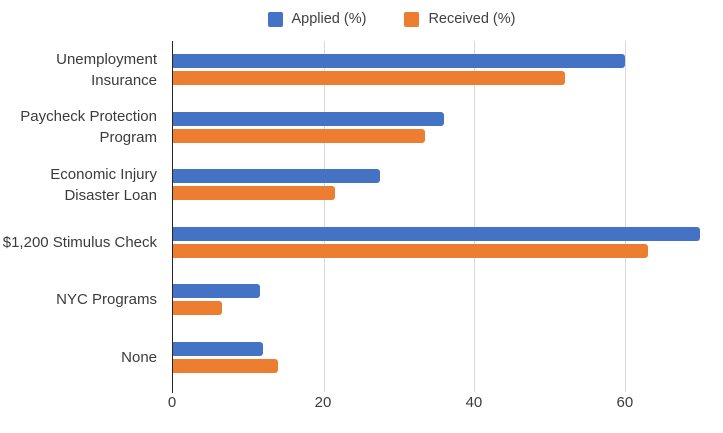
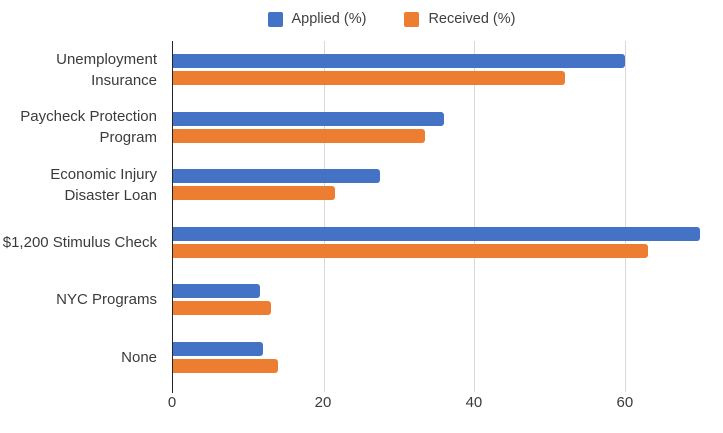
Received (%)/NYC Programs: 6 -> 13
